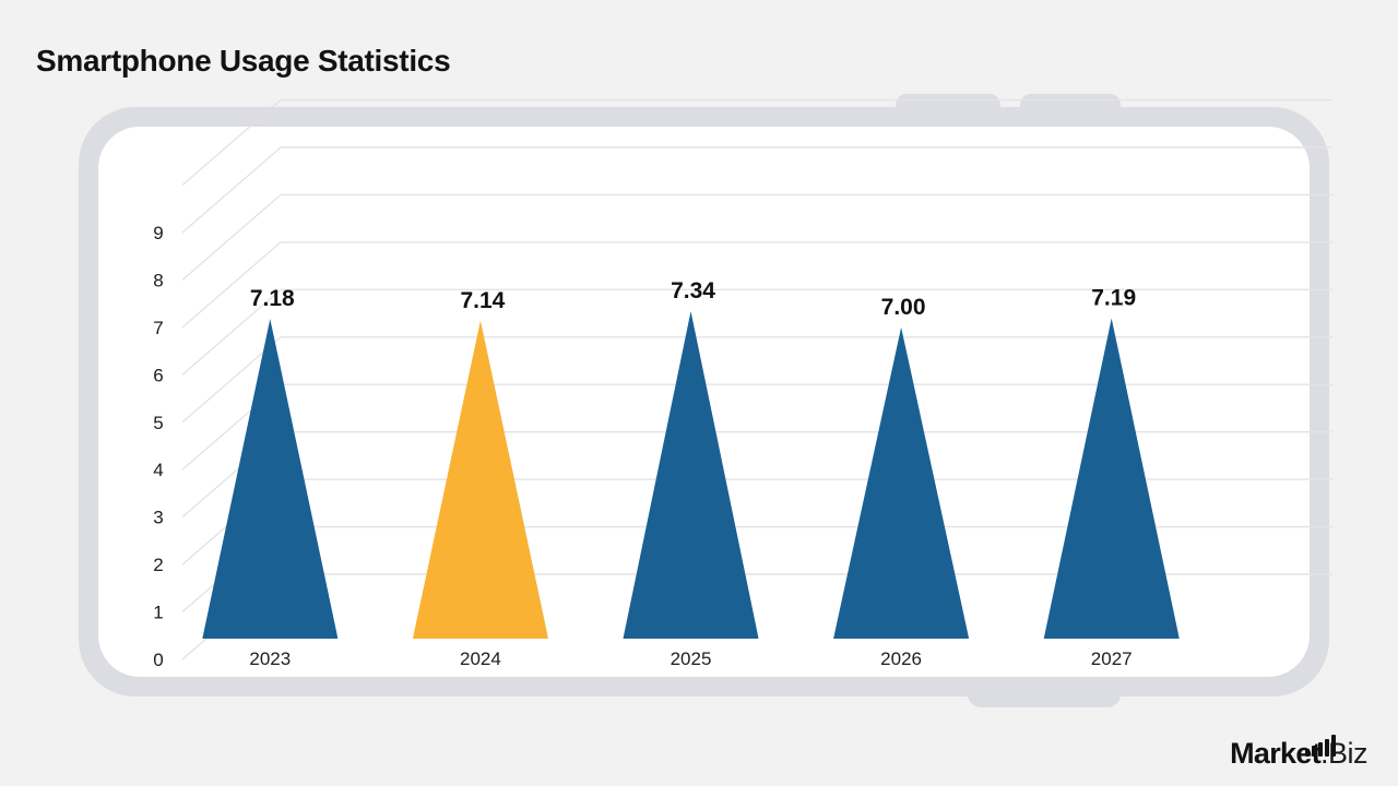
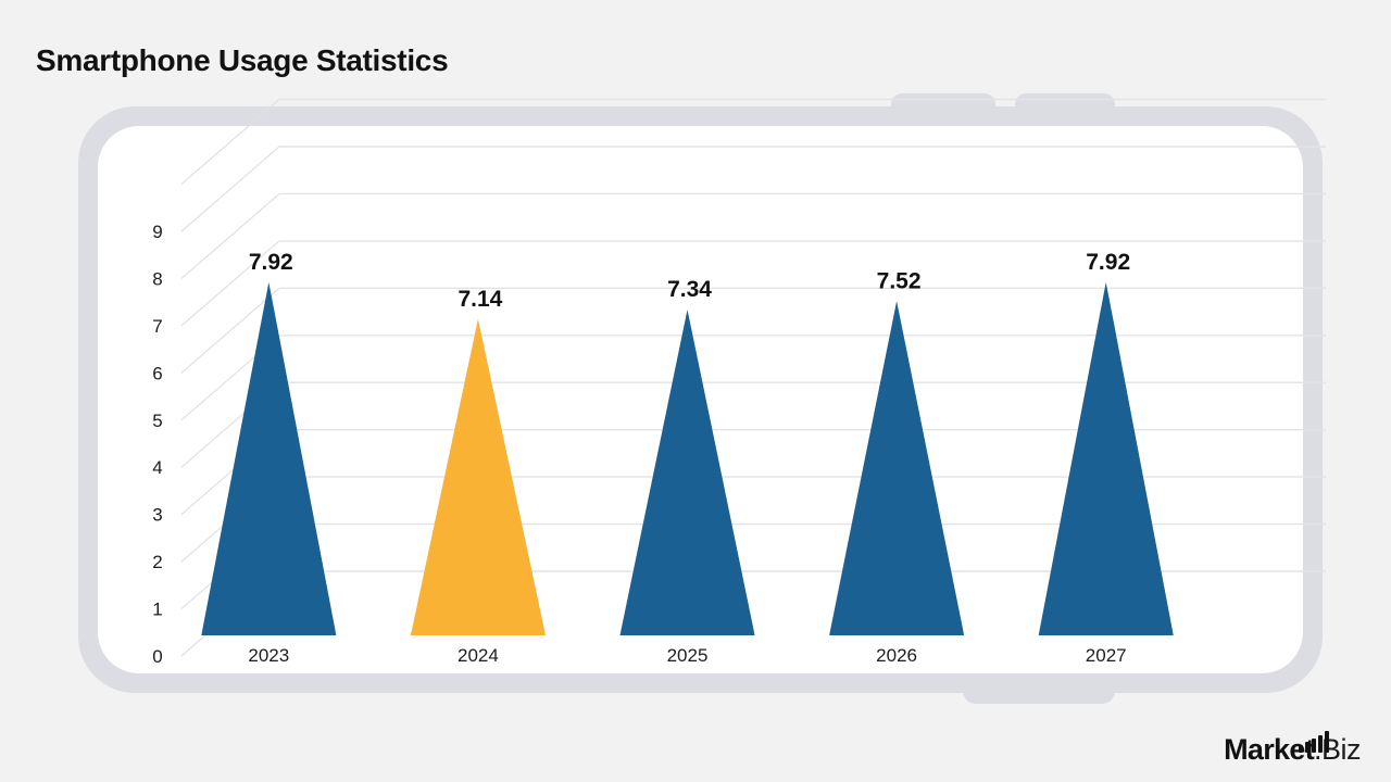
2023: 7.18 -> 7.92
2026: 7.00 -> 7.52
2027: 7.19 -> 7.92
